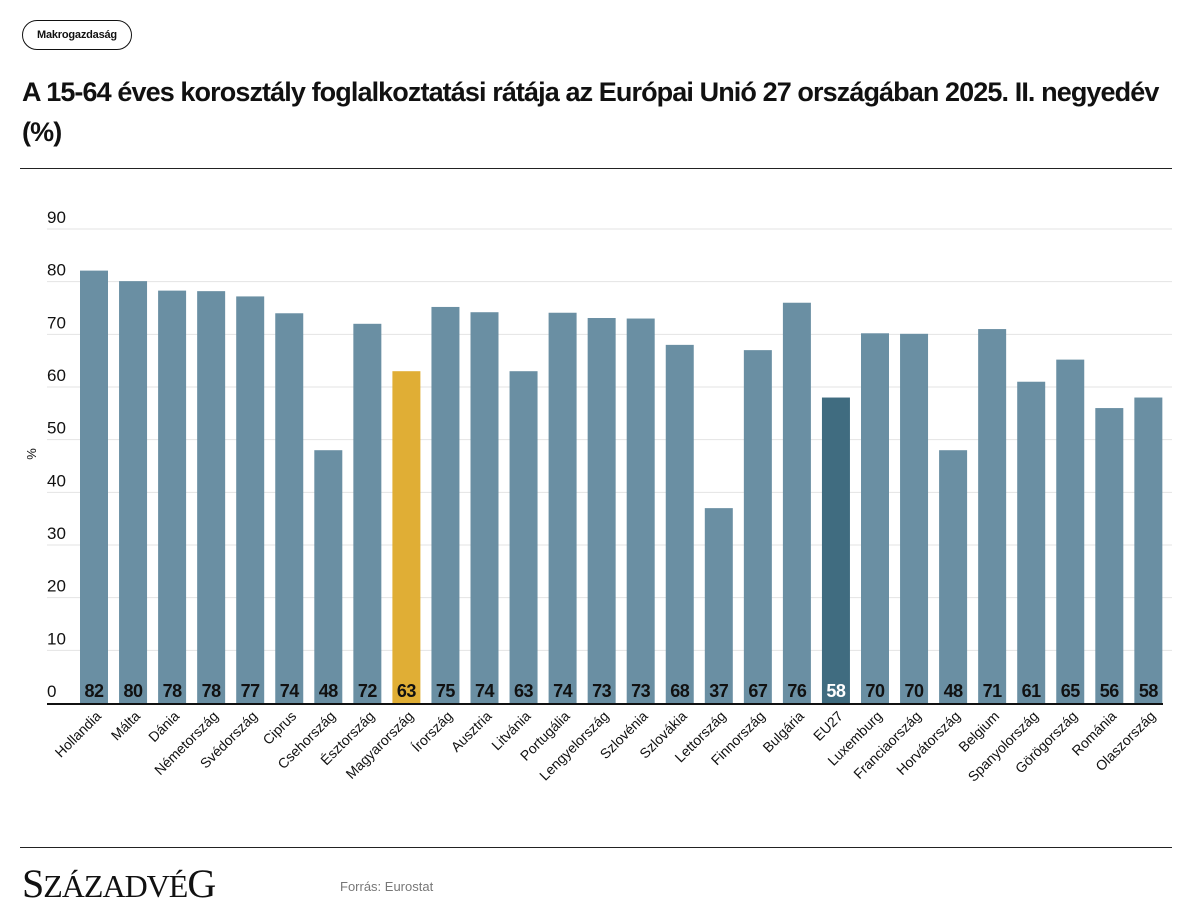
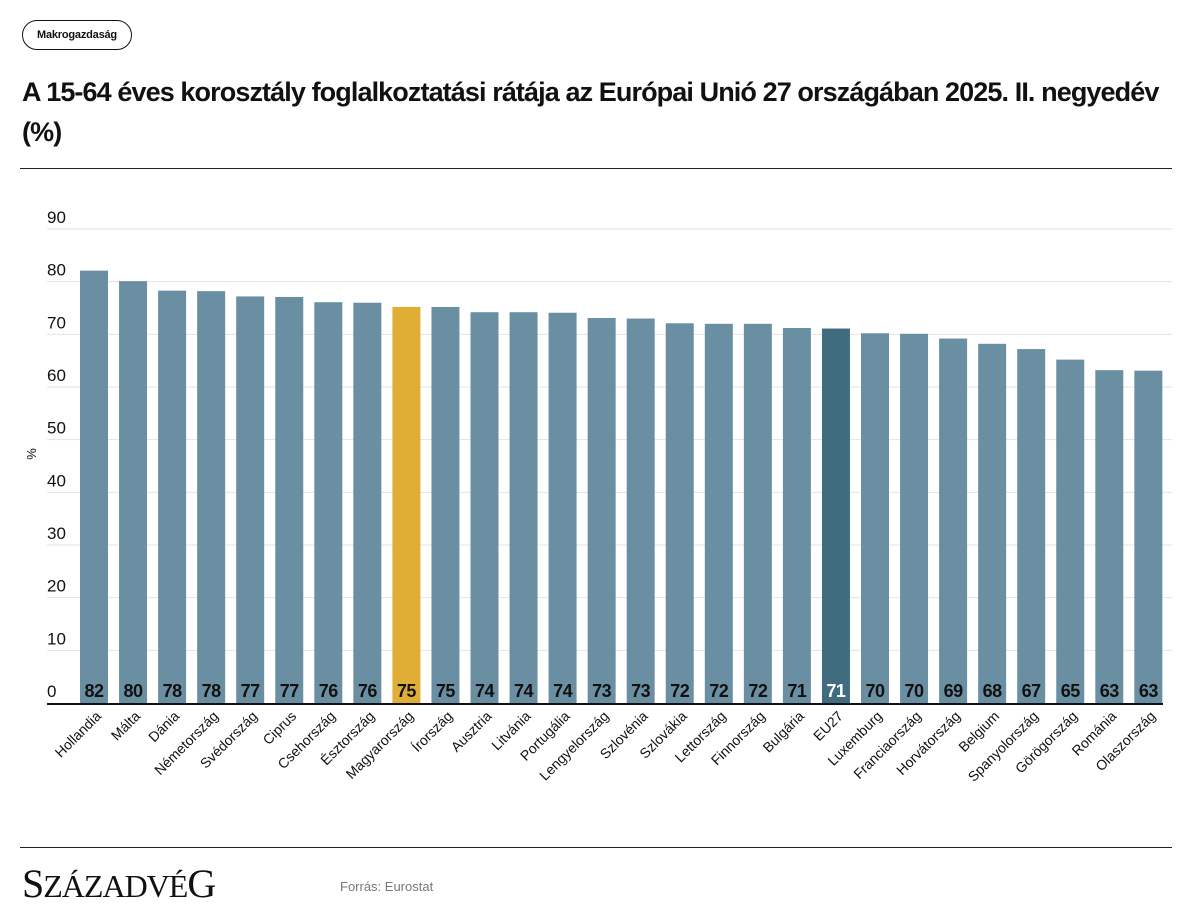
Ciprus: 74 -> 77
Csehország: 48 -> 76
Észtország: 72 -> 76
Magyarország: 63 -> 75
Litvánia: 63 -> 74
Szlovákia: 68 -> 72
Lettország: 37 -> 72
Finnország: 67 -> 72
Bulgária: 76 -> 71
EU27: 58 -> 71
Horvátország: 48 -> 69
Belgium: 71 -> 68
Spanyolország: 61 -> 67
Románia: 56 -> 63
Olaszország: 58 -> 63
